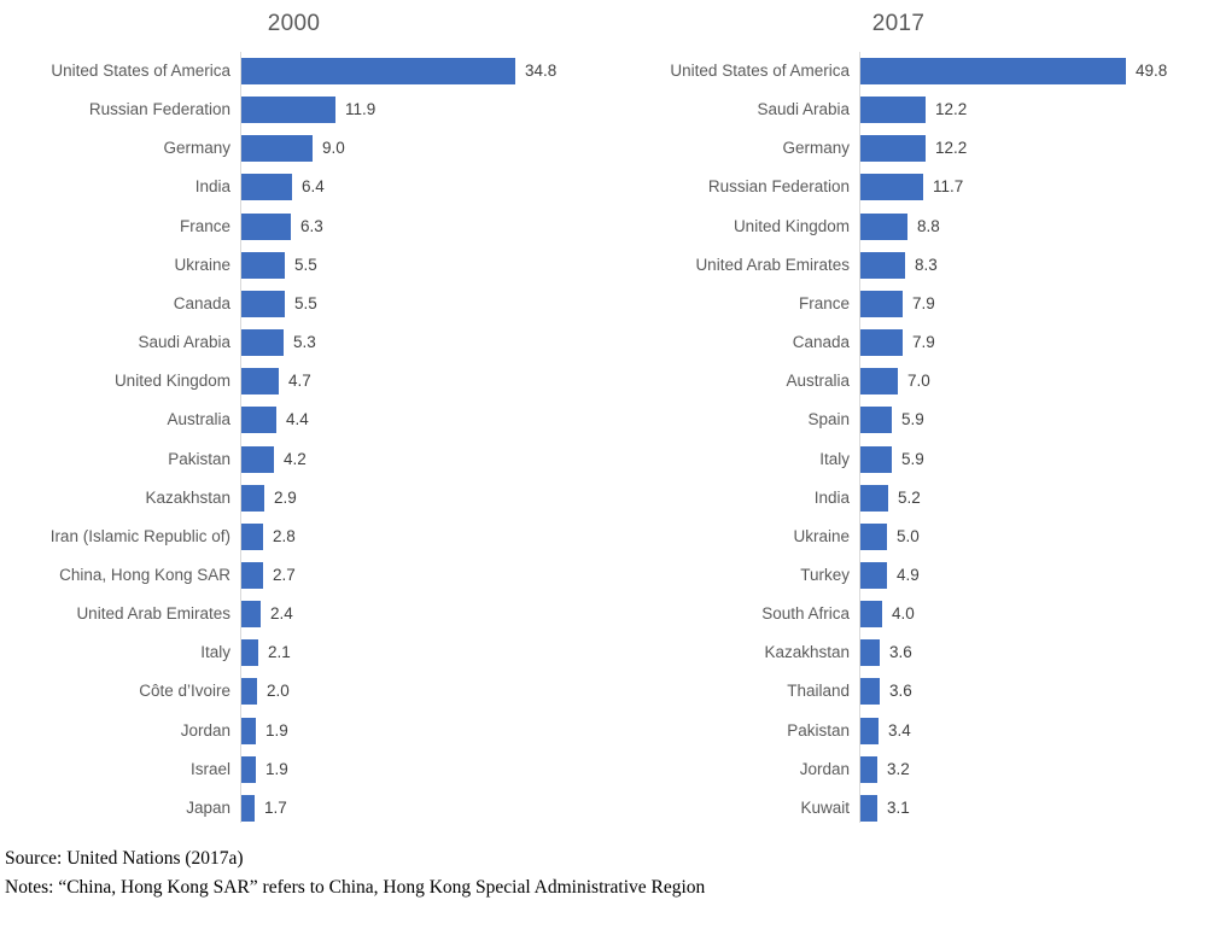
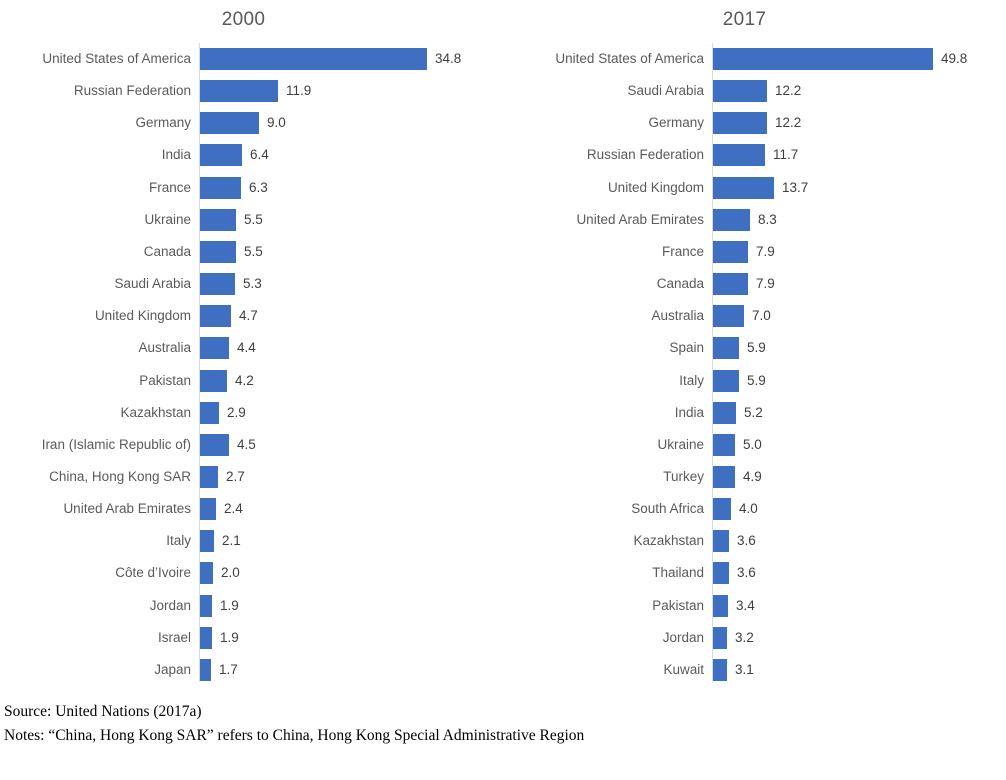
2000/Iran (Islamic Republic of): 2.8 -> 4.5
2017/United Kingdom: 8.8 -> 13.7
